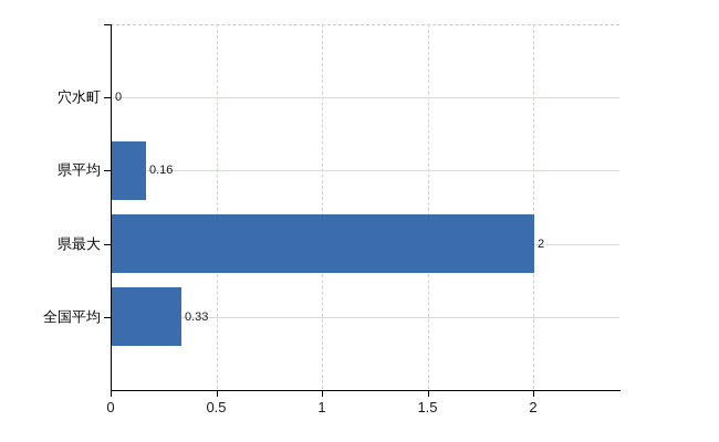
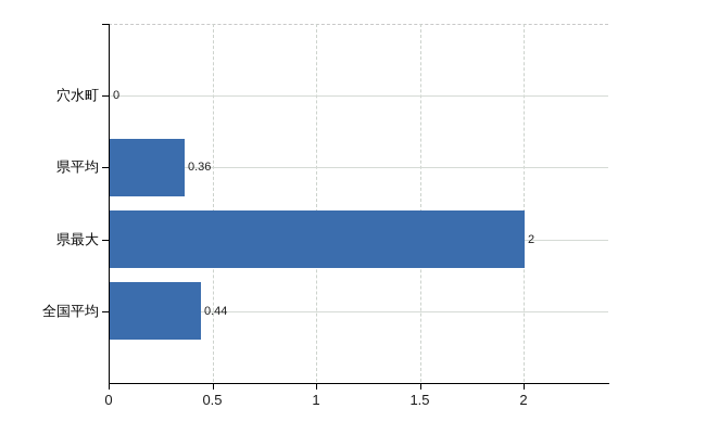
県平均: 0.16 -> 0.36
全国平均: 0.33 -> 0.44
